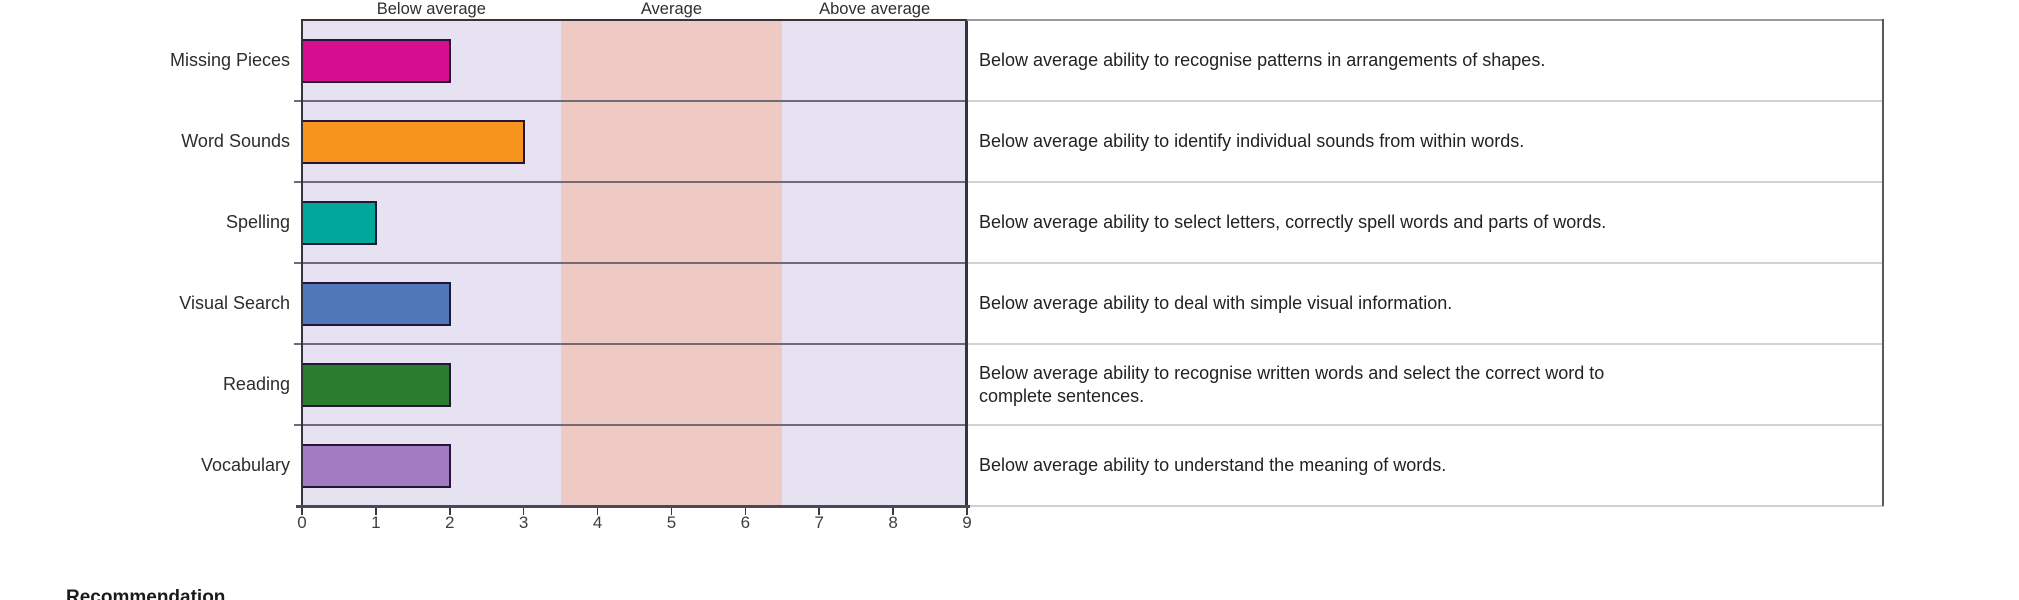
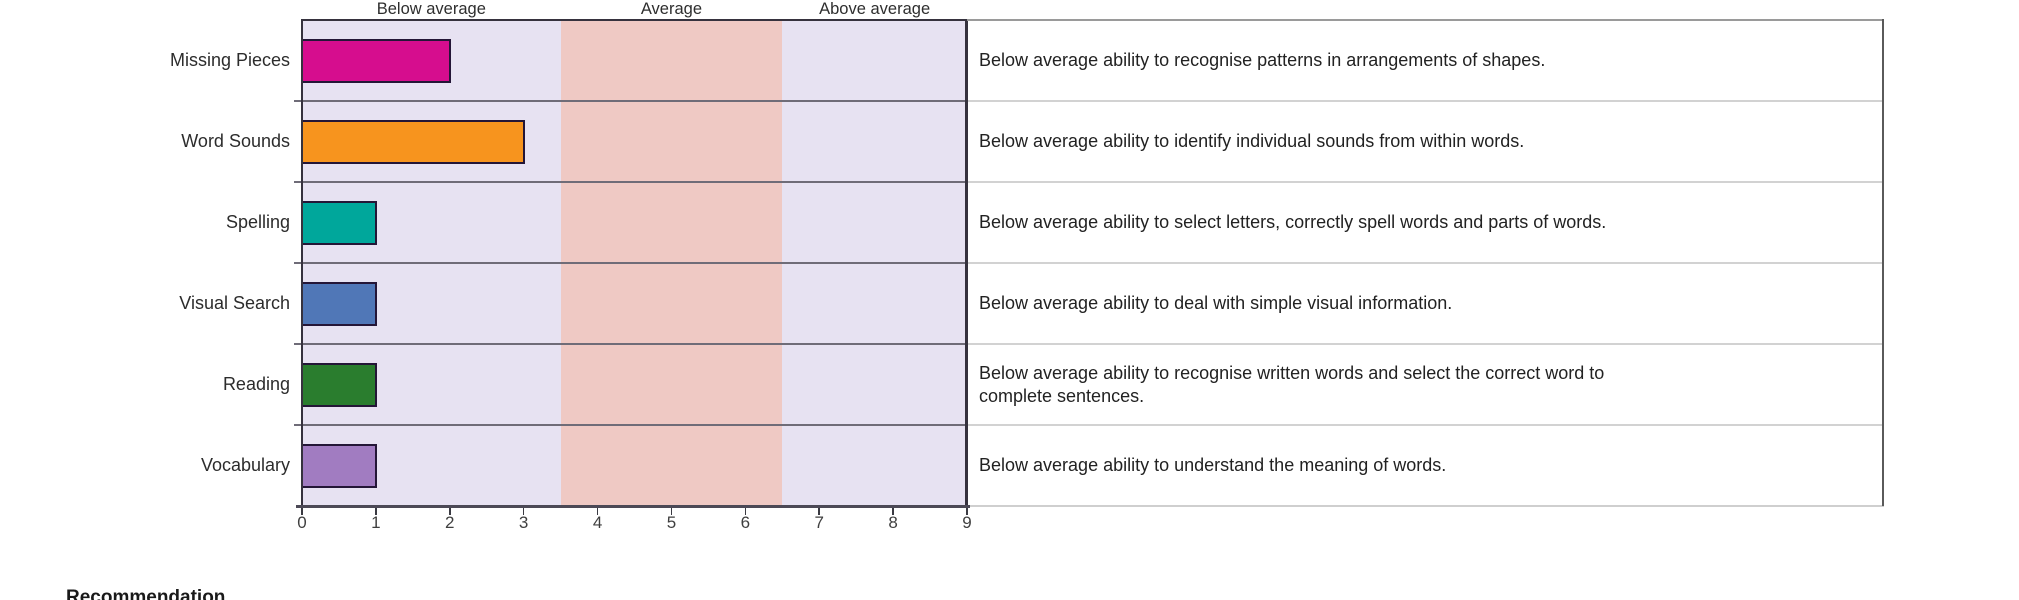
Visual Search: 2 -> 1
Reading: 2 -> 1
Vocabulary: 2 -> 1
